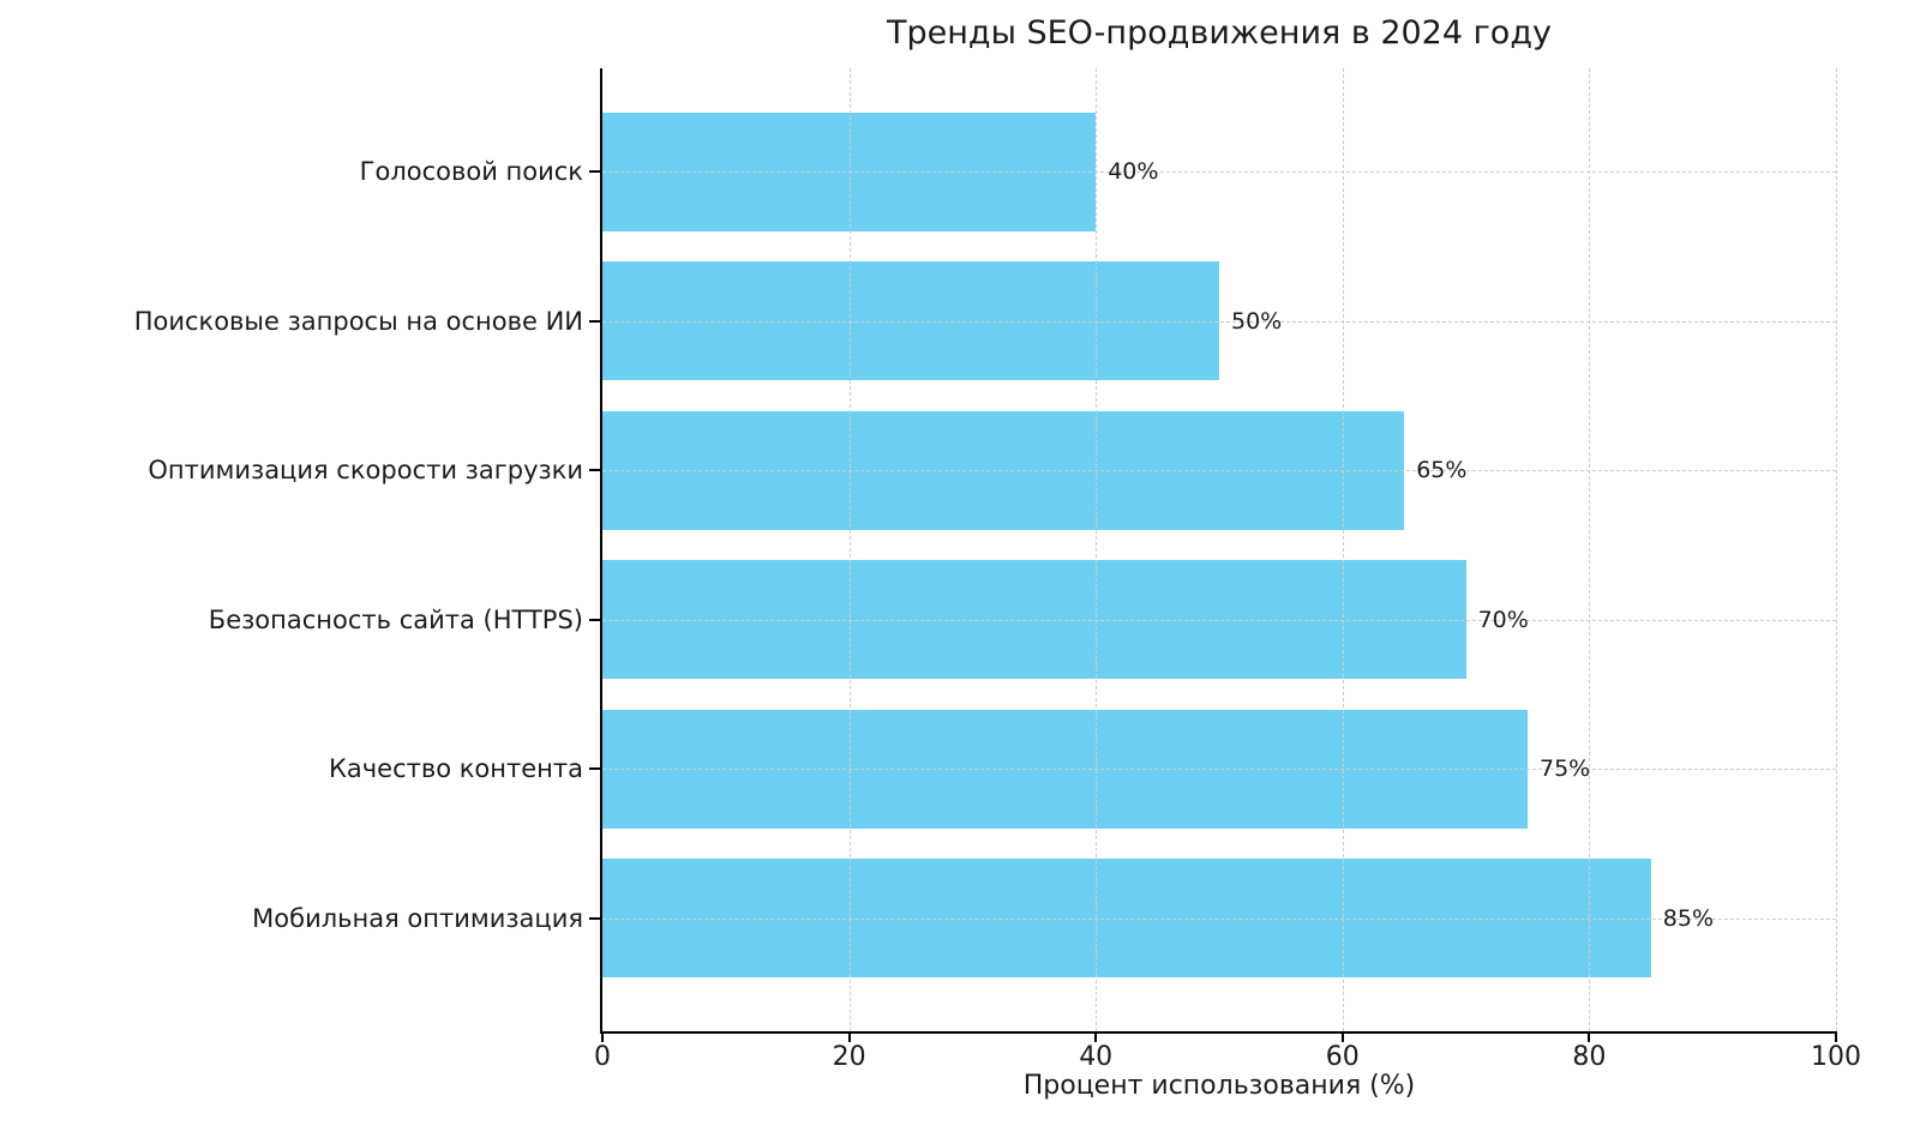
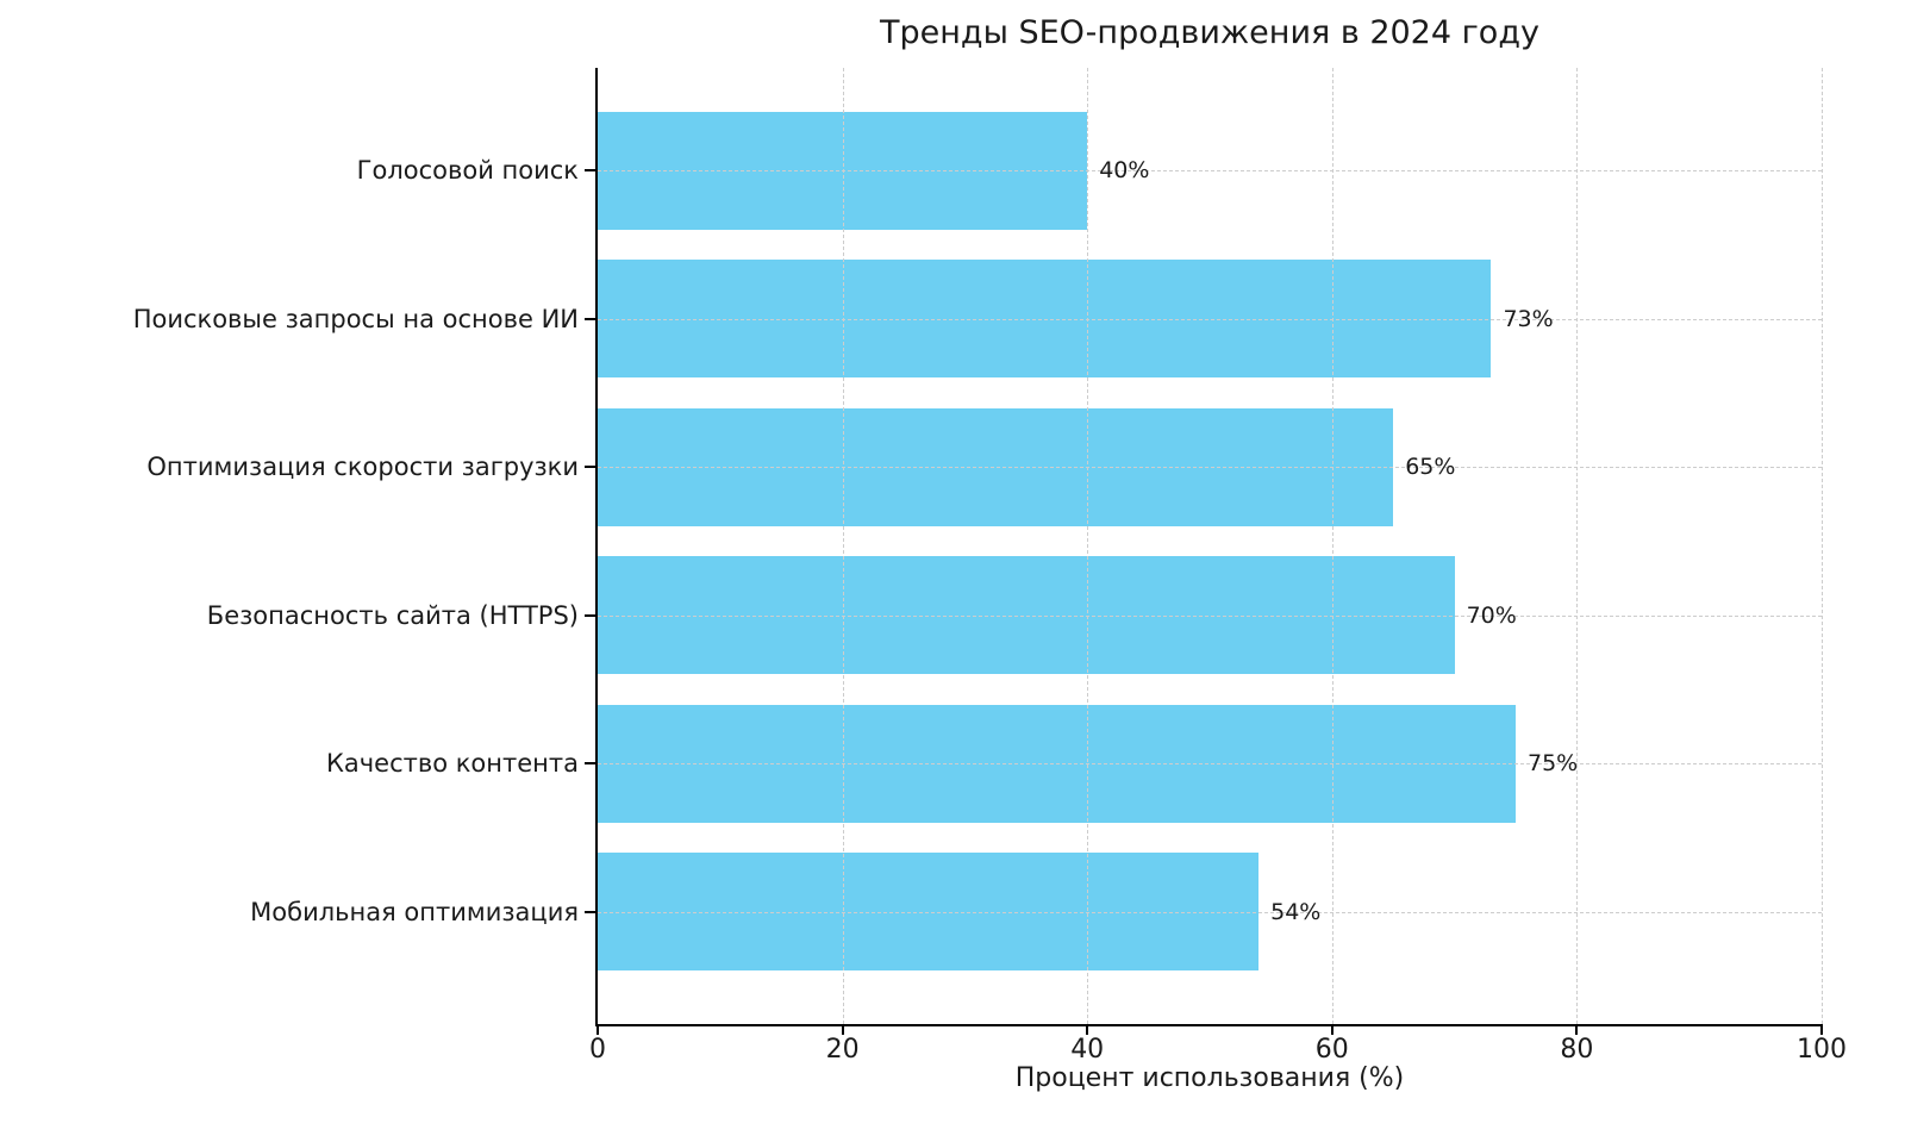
Поисковые запросы на основе ИИ: 50% -> 73%
Мобильная оптимизация: 85% -> 54%
